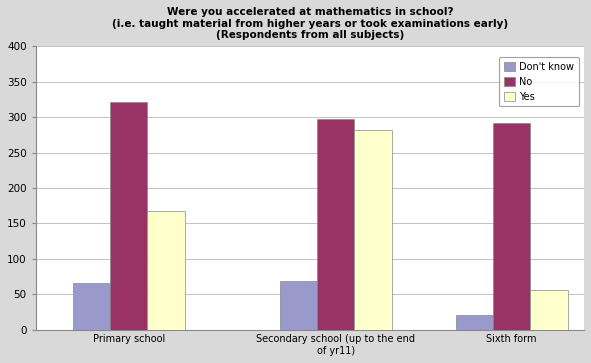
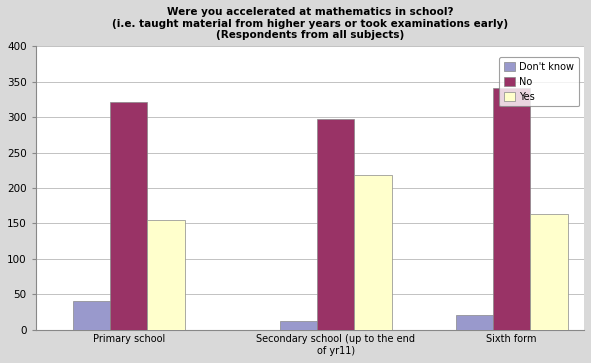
Don't know/Primary school: 66 -> 40
Yes/Primary school: 168 -> 155
Don't know/Secondary school (up to the end of yr11): 68 -> 12
Yes/Secondary school (up to the end of yr11): 282 -> 218
No/Sixth form: 292 -> 342
Yes/Sixth form: 56 -> 163
